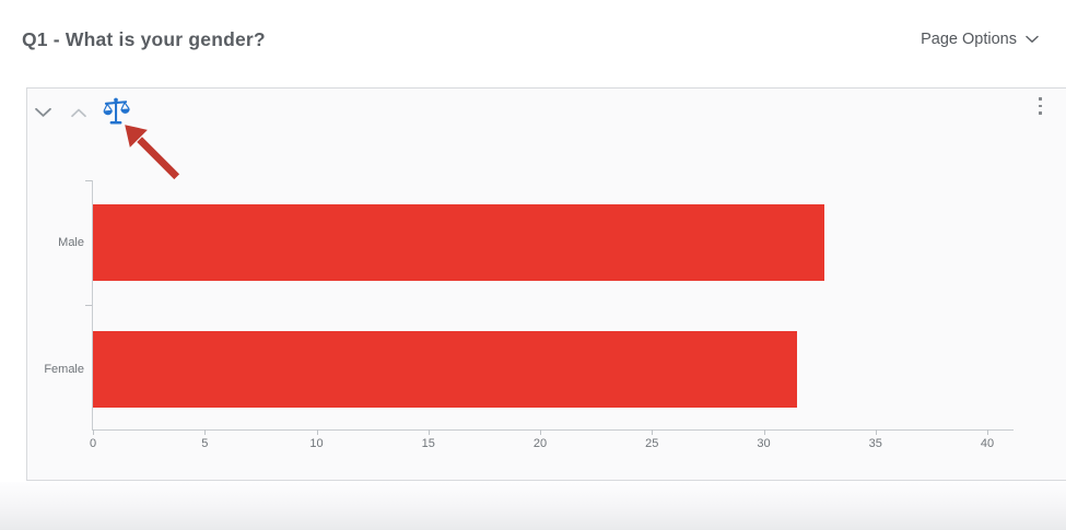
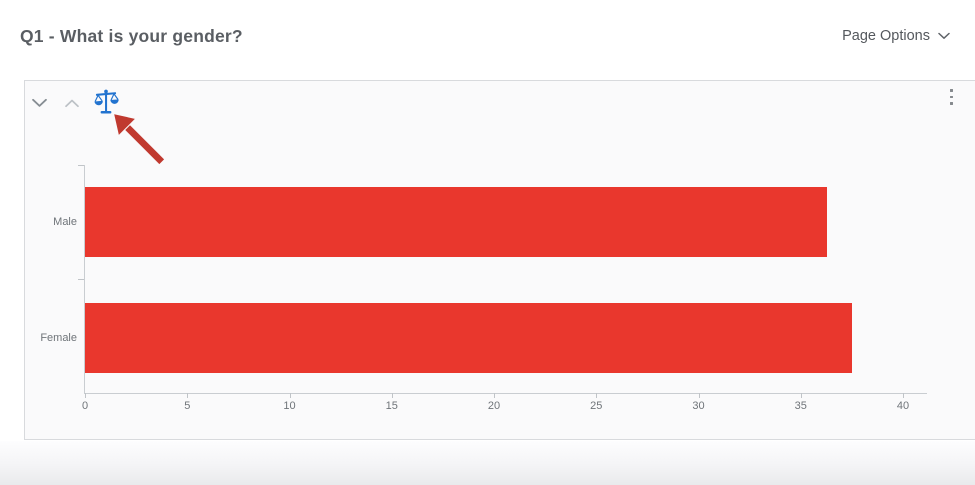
Male: 32.7 -> 36.3
Female: 31.5 -> 37.5
